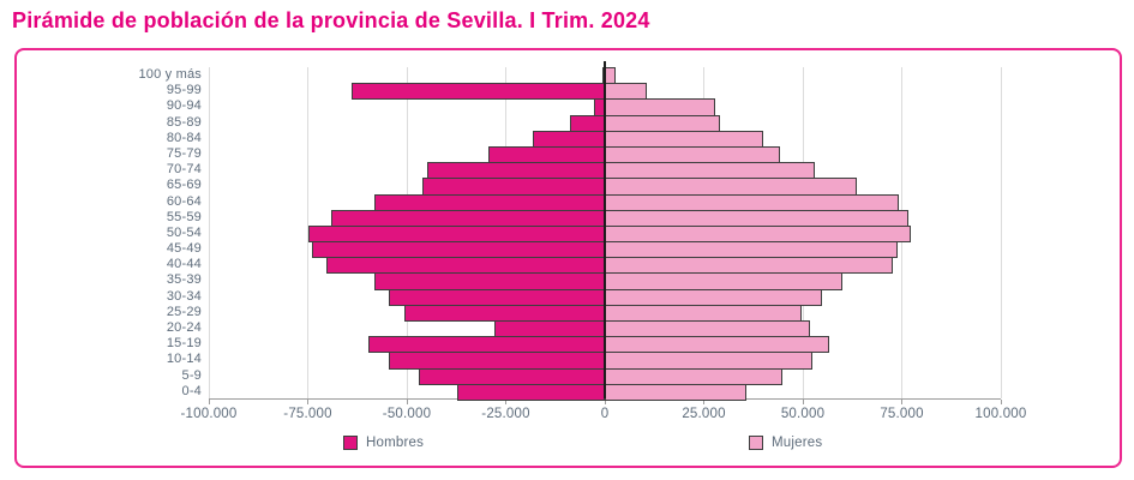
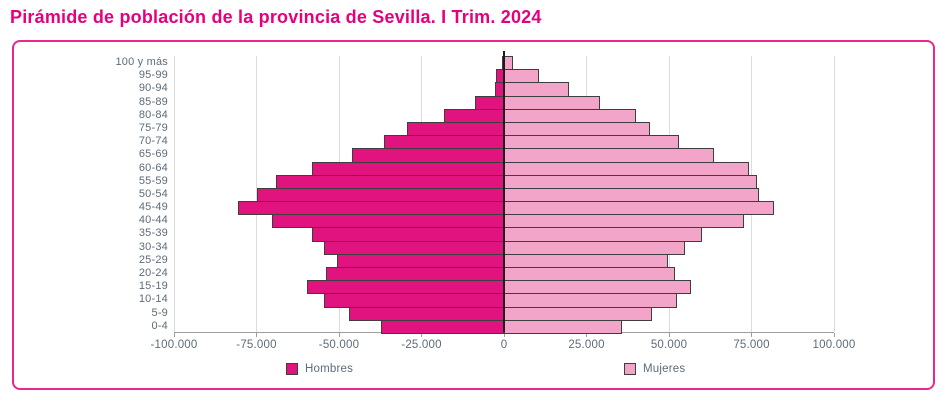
Hombres/95-99: 64000 -> 2000
Mujeres/90-94: 28000 -> 20000
Hombres/70-74: 45000 -> 36000
Hombres/45-49: 74000 -> 80000
Mujeres/45-49: 74000 -> 82000
Hombres/20-24: 28000 -> 54000
